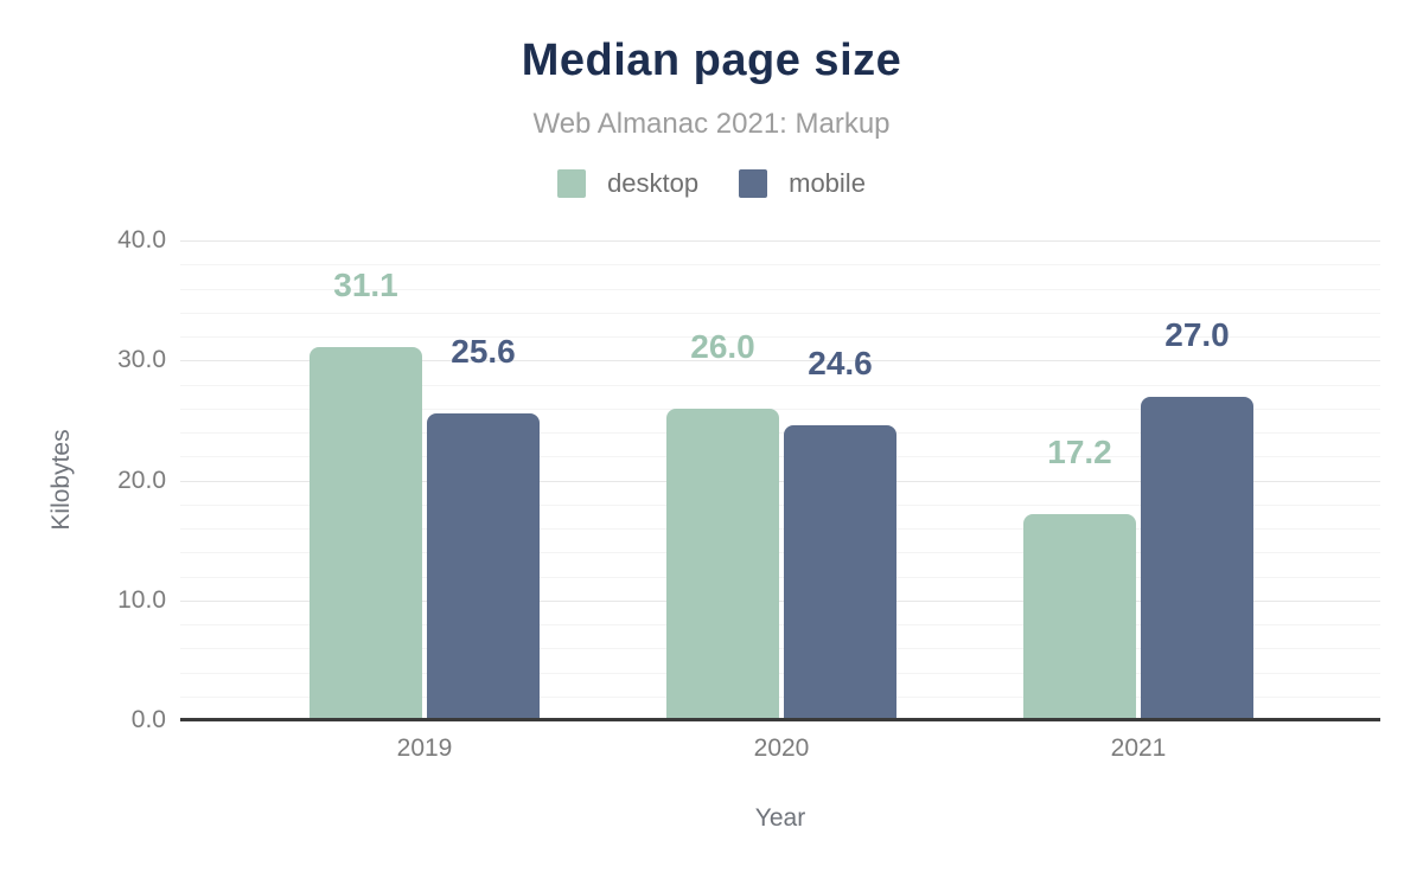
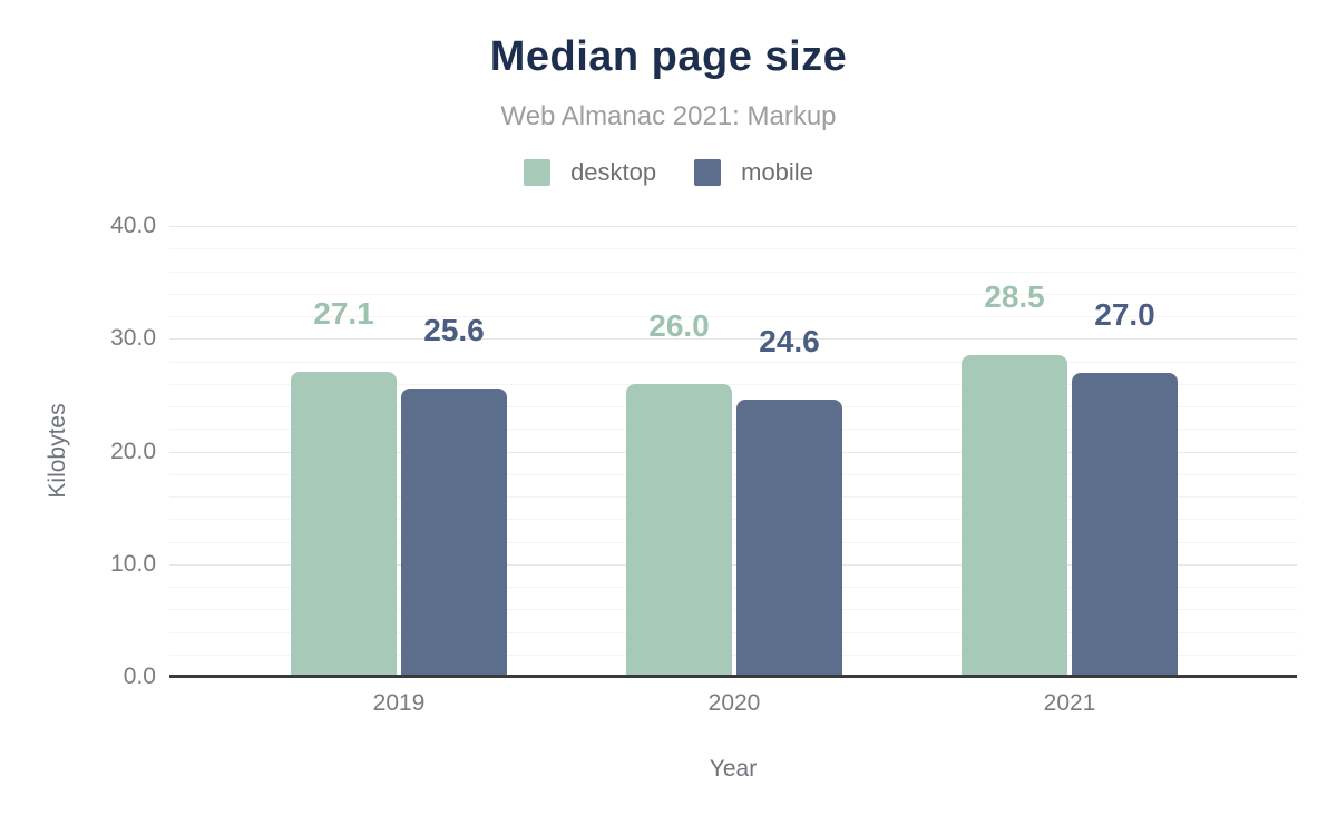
desktop/2019: 31.1 -> 27.1
desktop/2021: 17.2 -> 28.5
